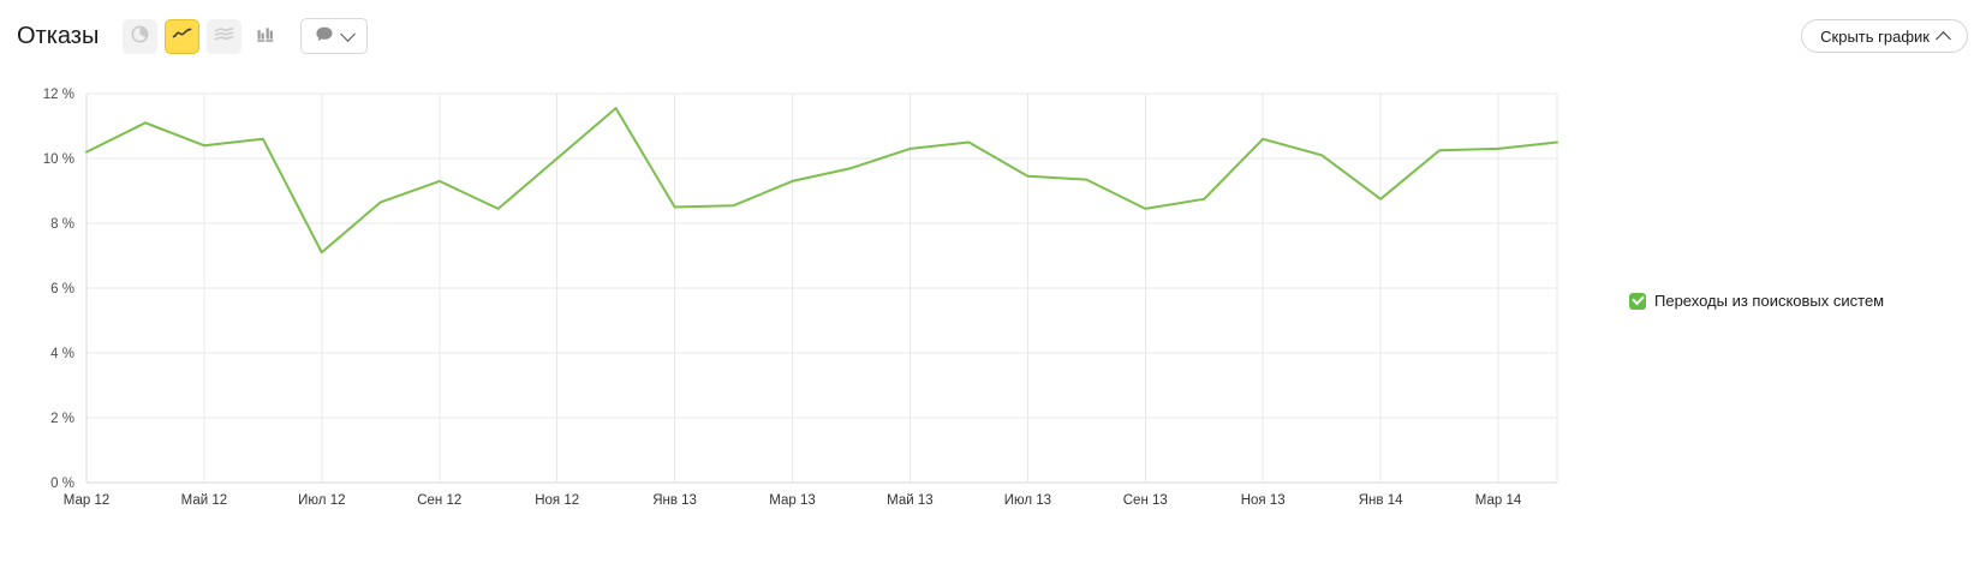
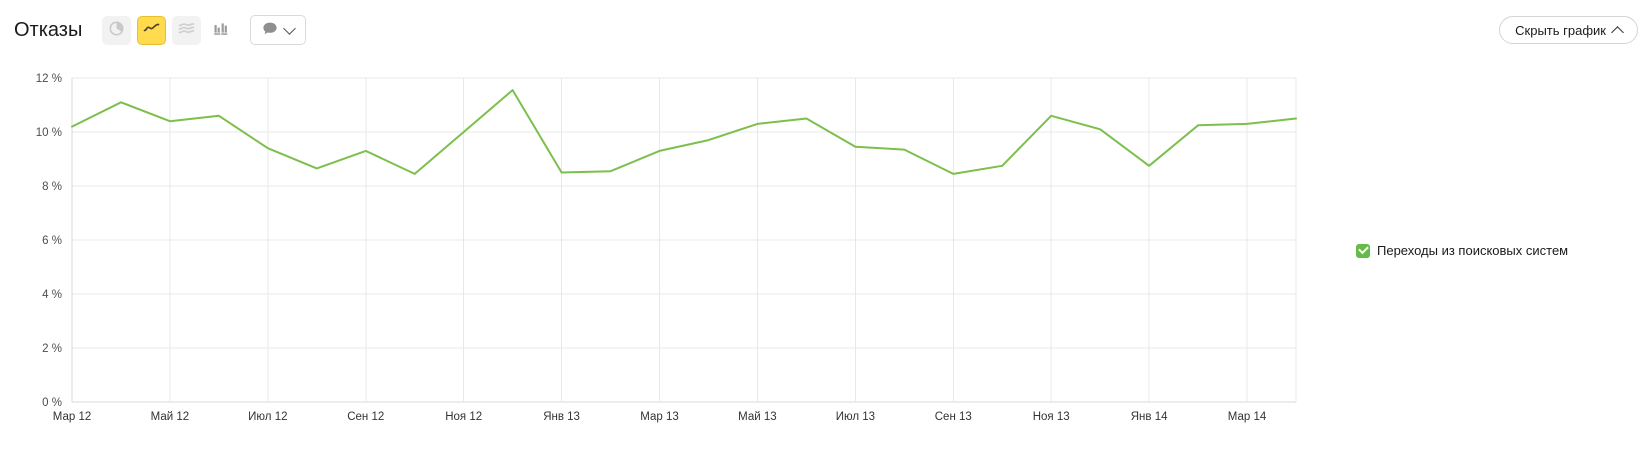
Июл 12: 7.1% -> 9.4%
